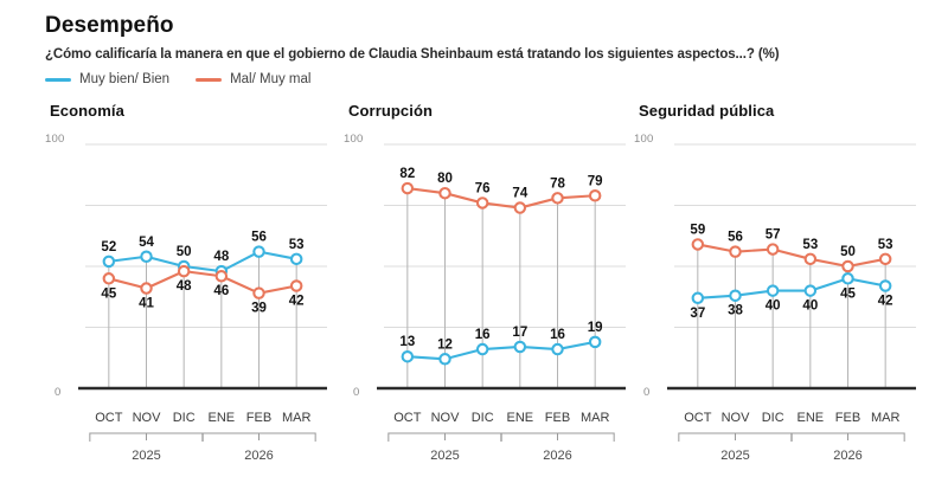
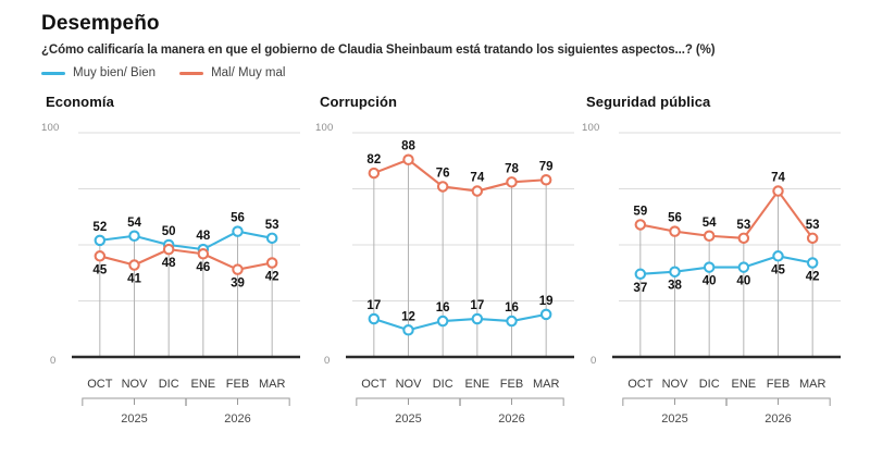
Corrupción/Muy bien/ Bien/OCT: 13 -> 17
Corrupción/Mal/ Muy mal/NOV: 80 -> 88
Seguridad pública/Mal/ Muy mal/DIC: 57 -> 54
Seguridad pública/Mal/ Muy mal/FEB: 50 -> 74
